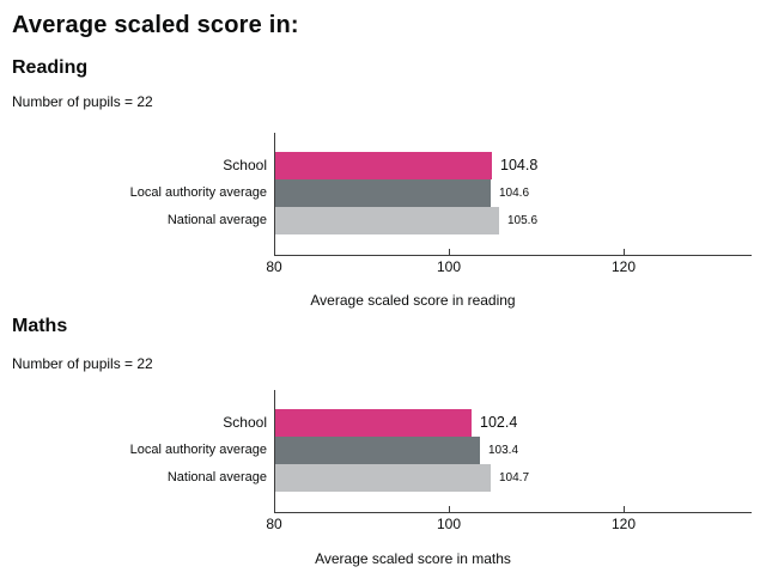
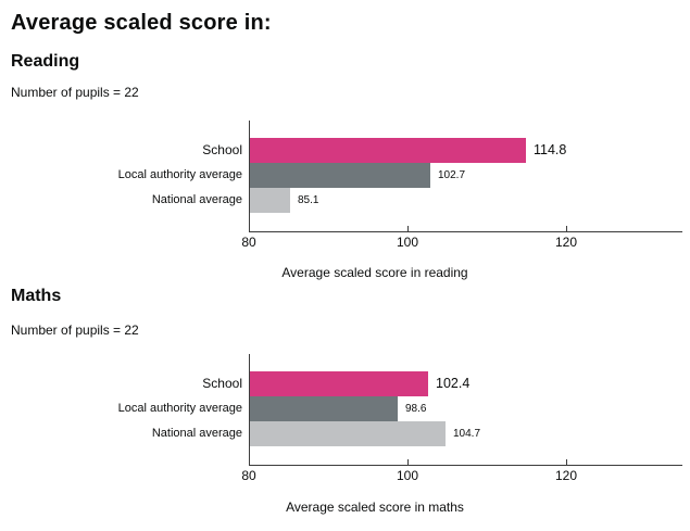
Reading/School: 104.8 -> 114.8
Reading/Local authority average: 104.6 -> 102.7
Reading/National average: 105.6 -> 85.1
Maths/Local authority average: 103.4 -> 98.6
